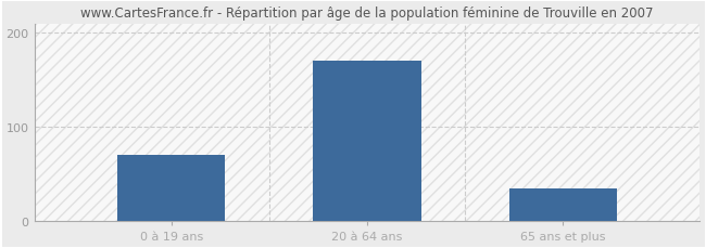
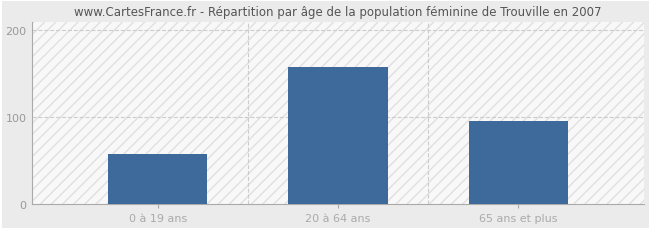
0 à 19 ans: 70 -> 58
20 à 64 ans: 170 -> 158
65 ans et plus: 35 -> 96
